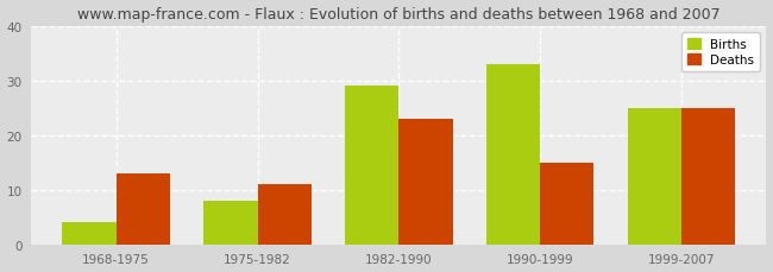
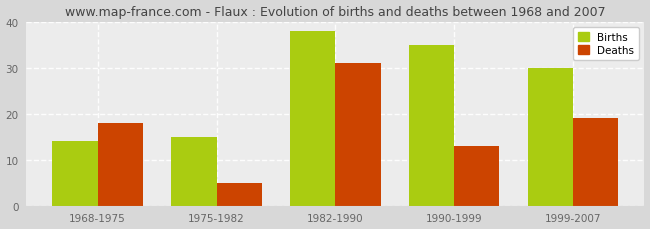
Births/1968-1975: 4 -> 14
Deaths/1968-1975: 13 -> 18
Births/1975-1982: 8 -> 15
Deaths/1975-1982: 11 -> 5
Births/1982-1990: 29 -> 38
Deaths/1982-1990: 23 -> 31
Births/1990-1999: 33 -> 35
Deaths/1990-1999: 15 -> 13
Births/1999-2007: 25 -> 30
Deaths/1999-2007: 25 -> 19
